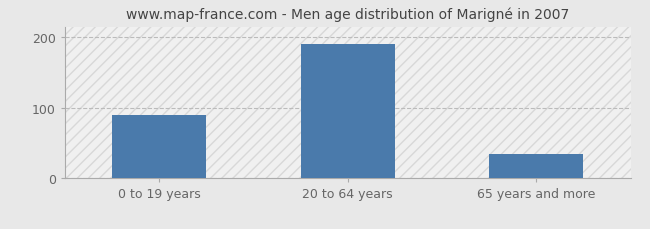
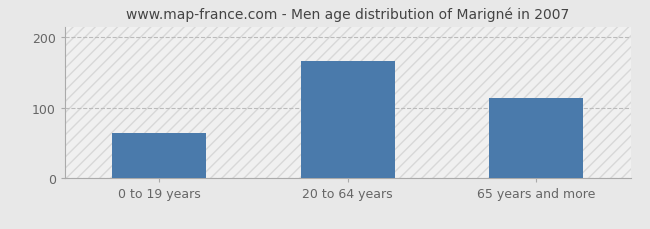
0 to 19 years: 90 -> 64
20 to 64 years: 190 -> 166
65 years and more: 35 -> 114
